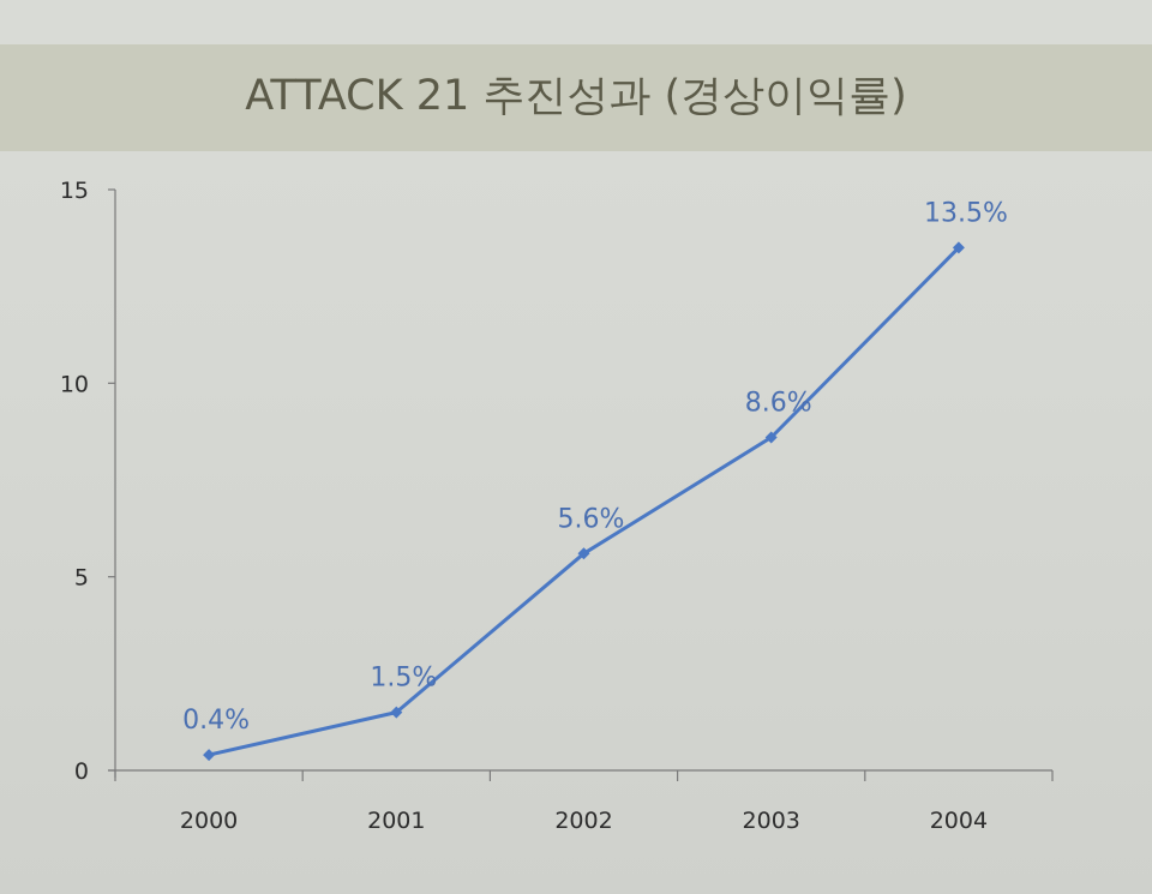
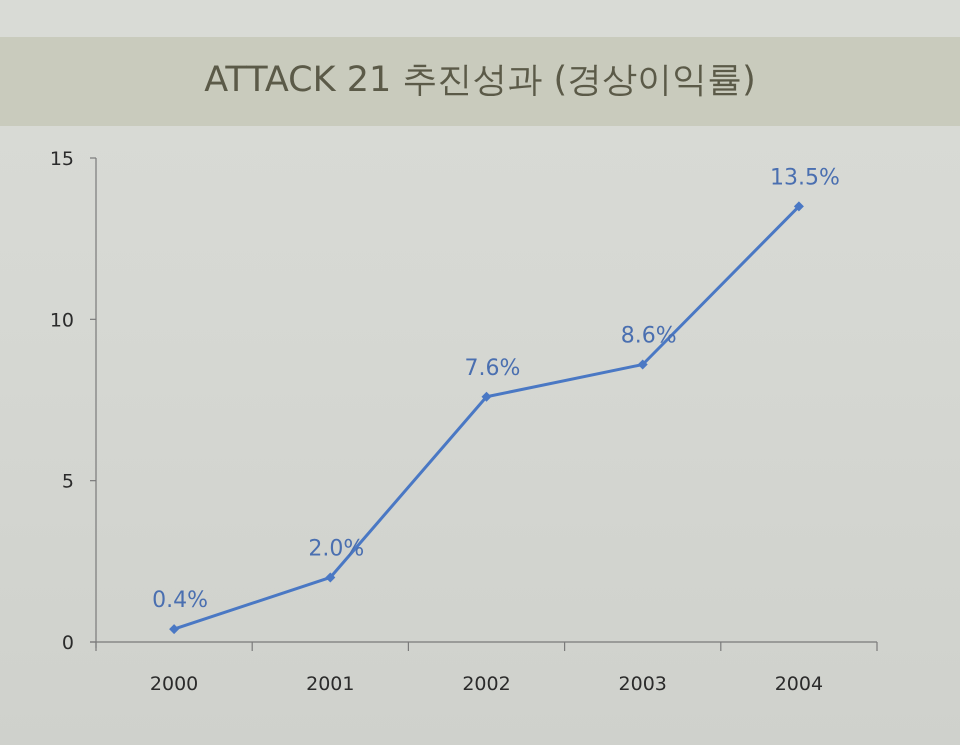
2001: 1.5% -> 2.0%
2002: 5.6% -> 7.6%
